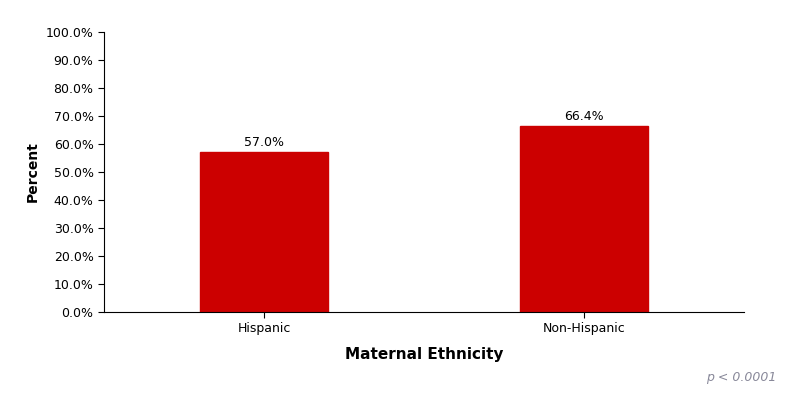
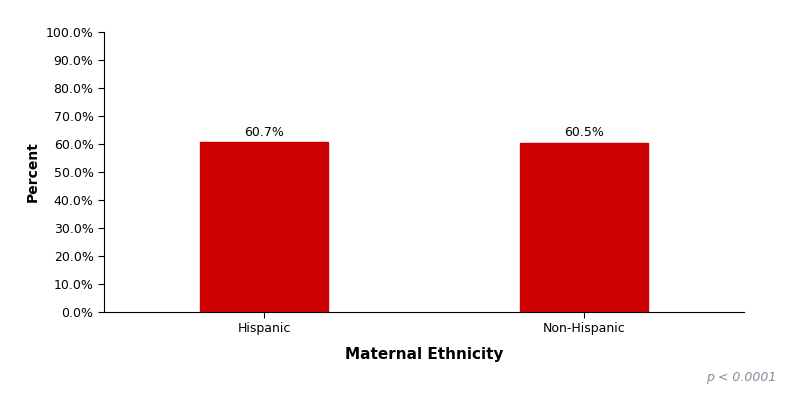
Hispanic: 57.0% -> 60.7%
Non-Hispanic: 66.4% -> 60.5%
